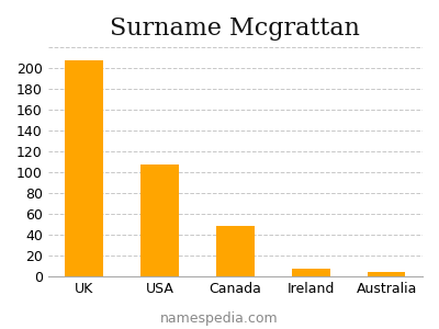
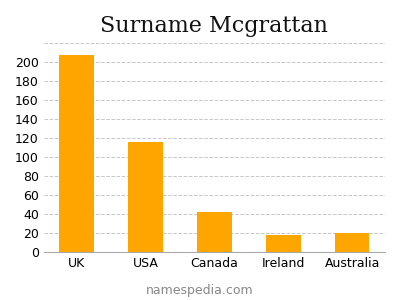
USA: 107 -> 116
Canada: 49 -> 42
Ireland: 8 -> 18
Australia: 4 -> 20
